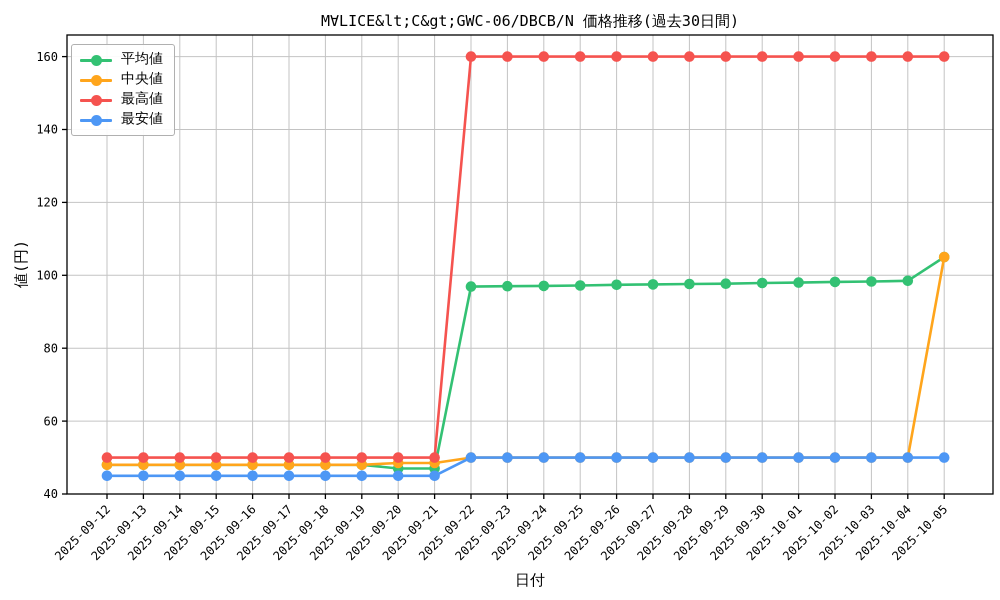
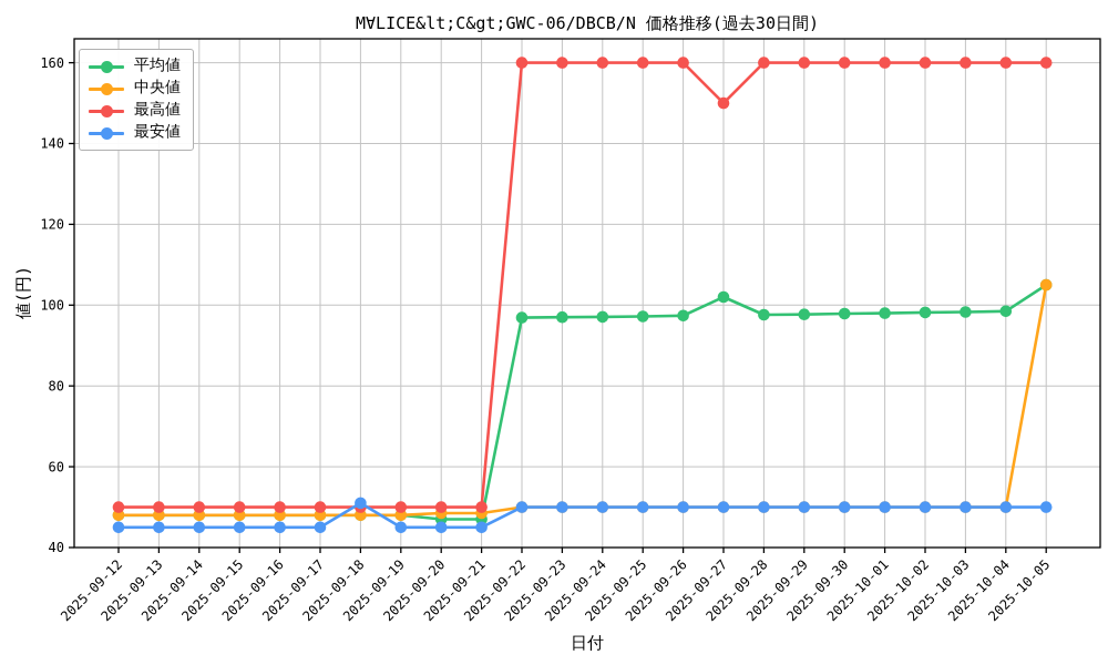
最安値/2025-09-18: 45 -> 51
平均値/2025-09-27: 98 -> 102
最高値/2025-09-27: 160 -> 150
